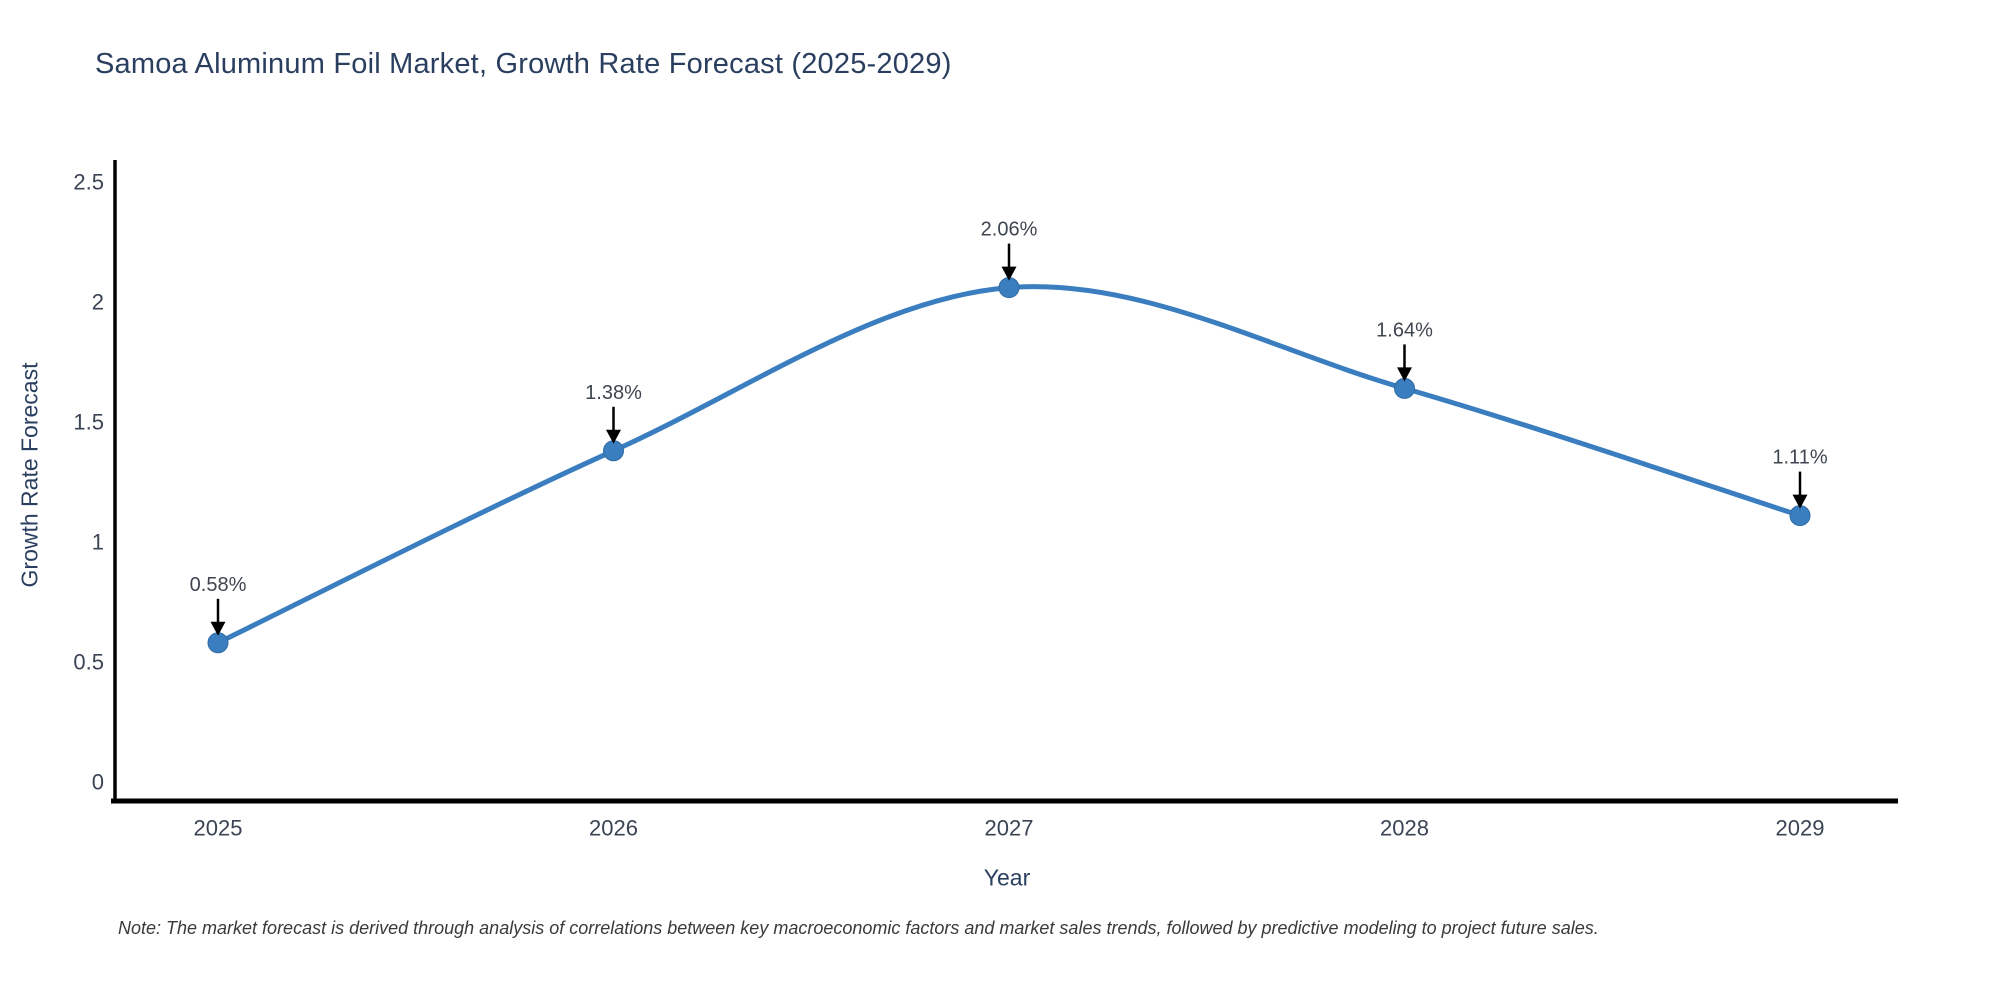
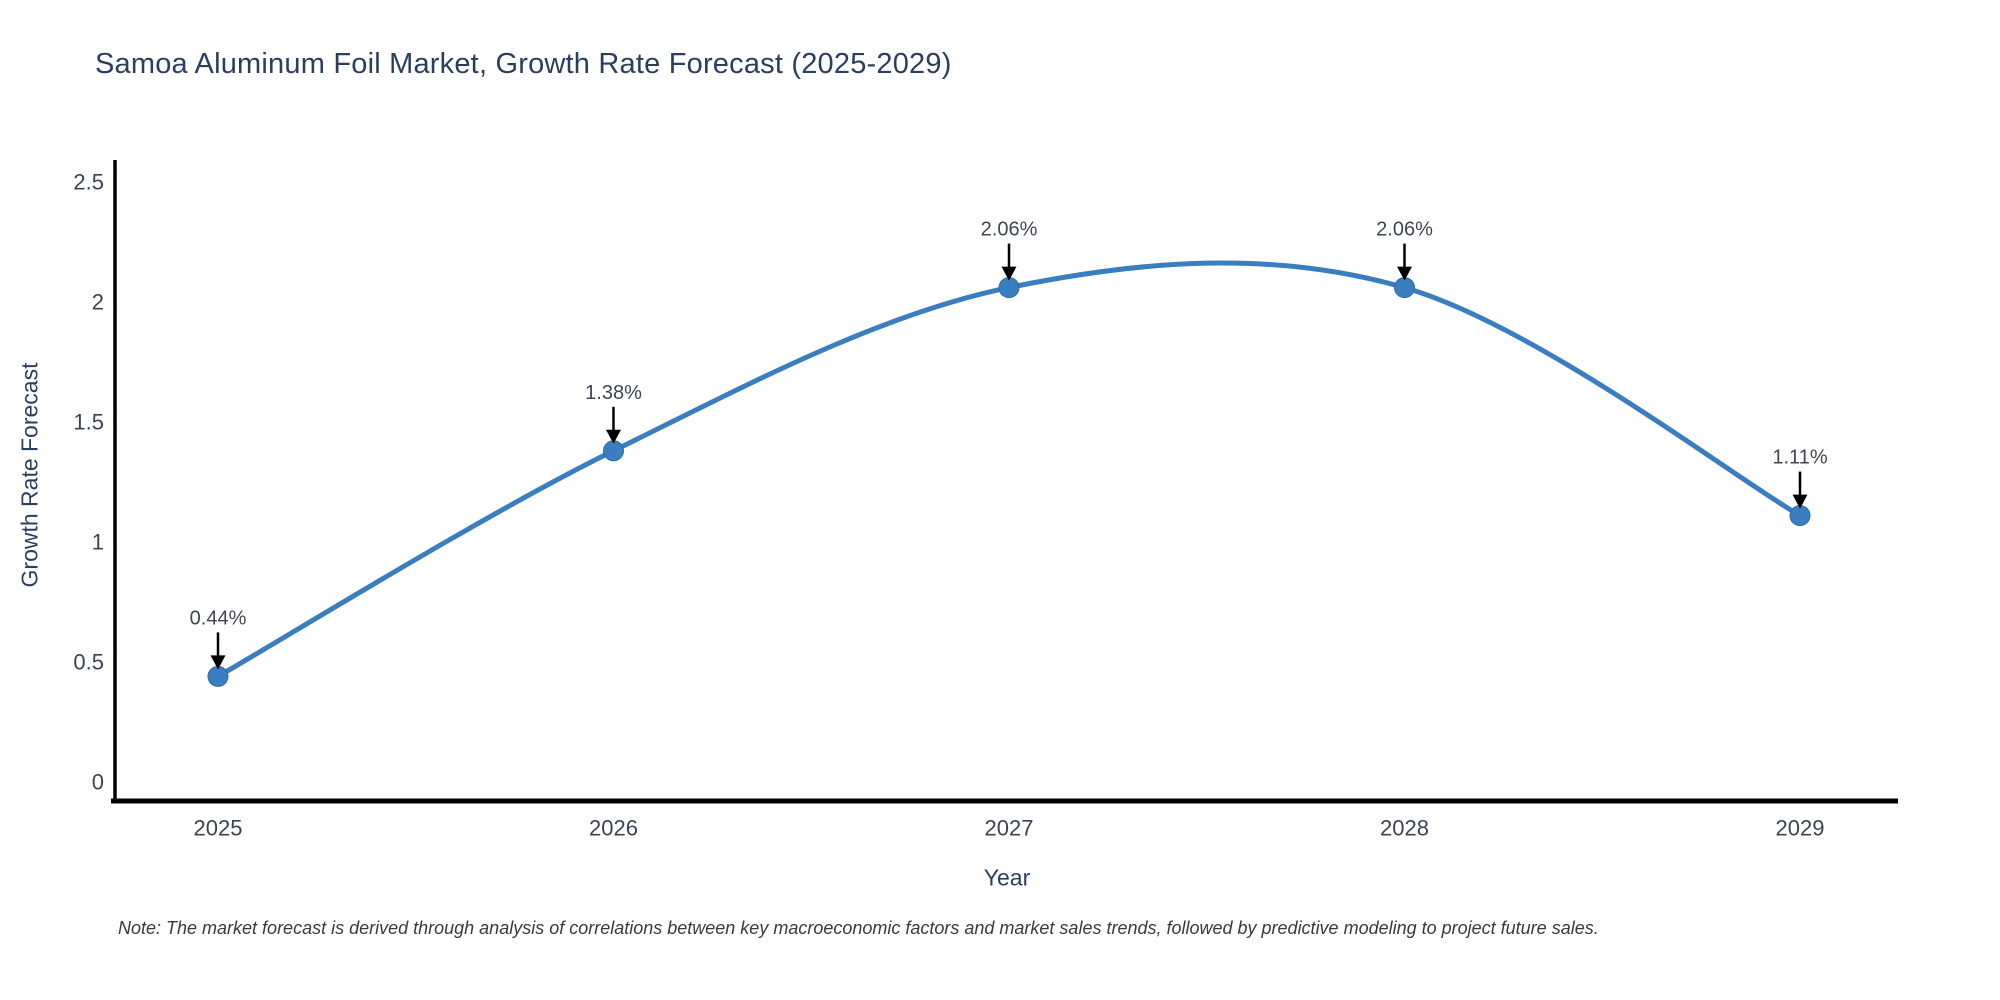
2025: 0.58% -> 0.44%
2028: 1.64% -> 2.06%
